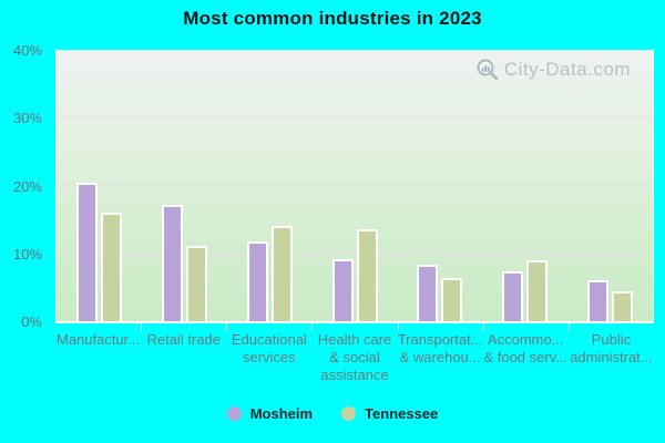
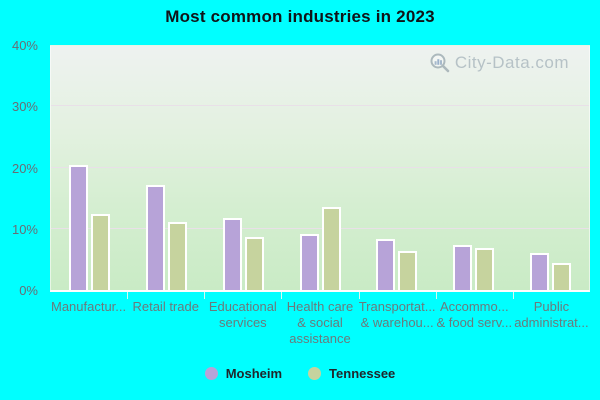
Tennessee/Manufactur...: 16% -> 12%
Tennessee/Educational services: 14% -> 9%
Tennessee/Accommo... & food serv...: 9% -> 7%
